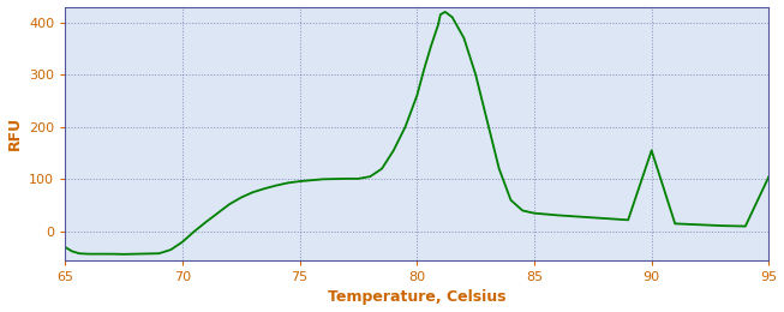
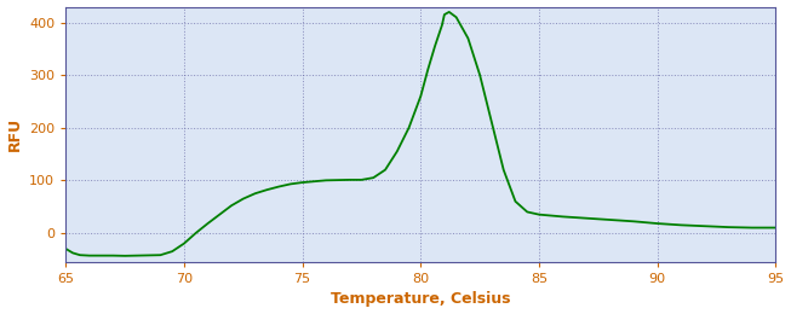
90: 155 -> 18
95: 105 -> 10
